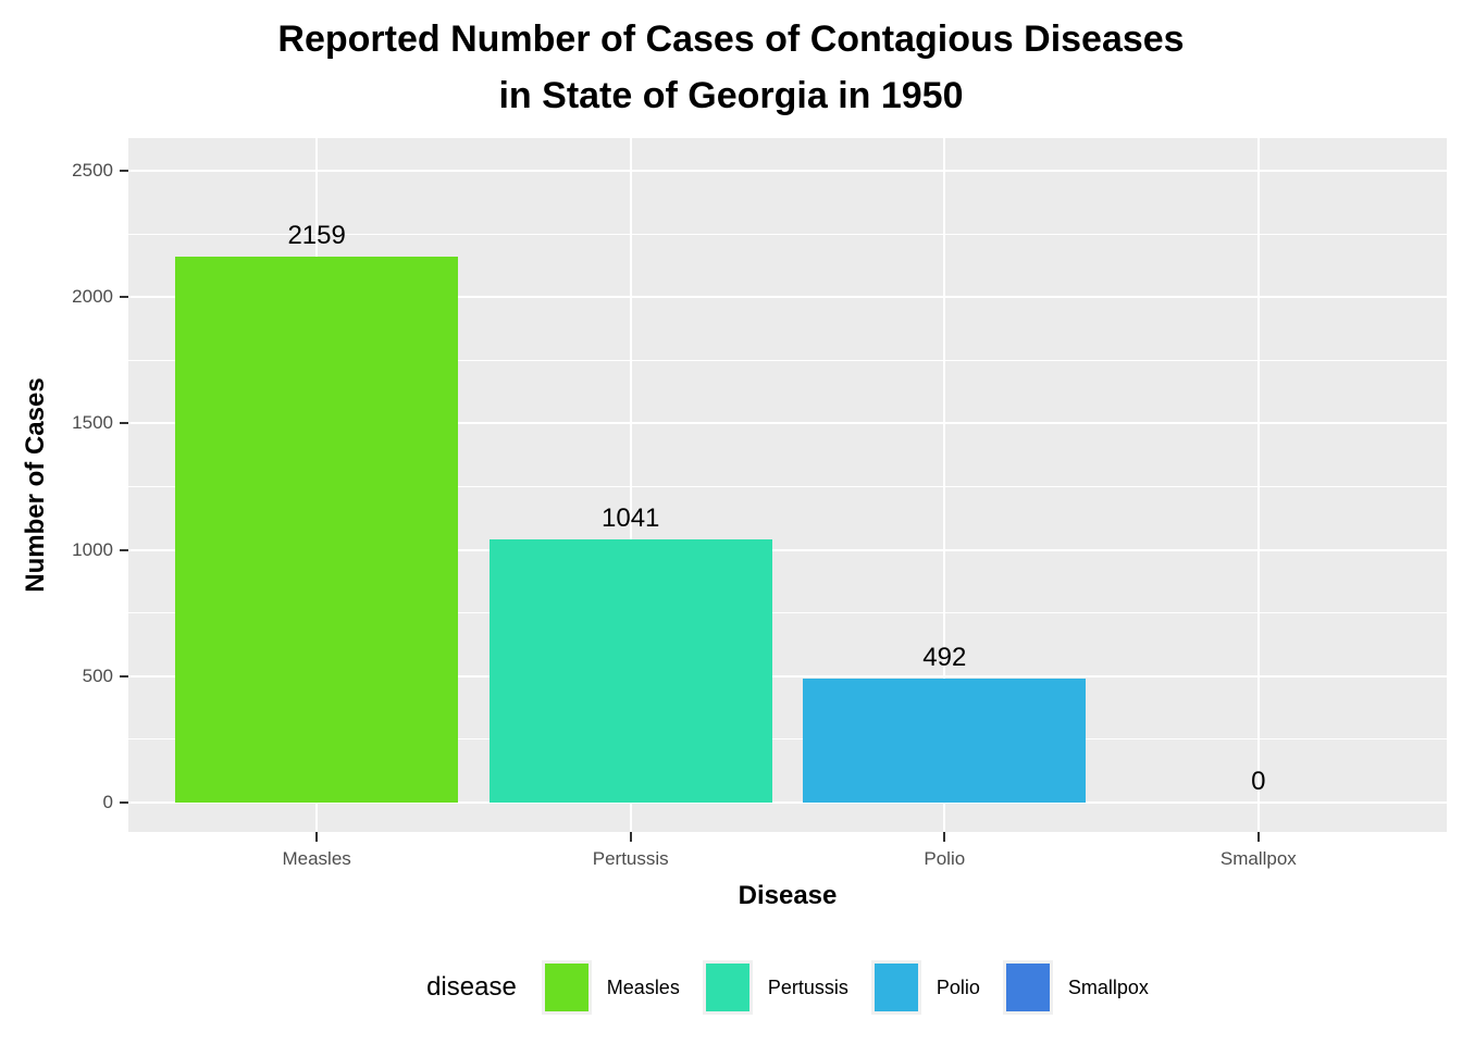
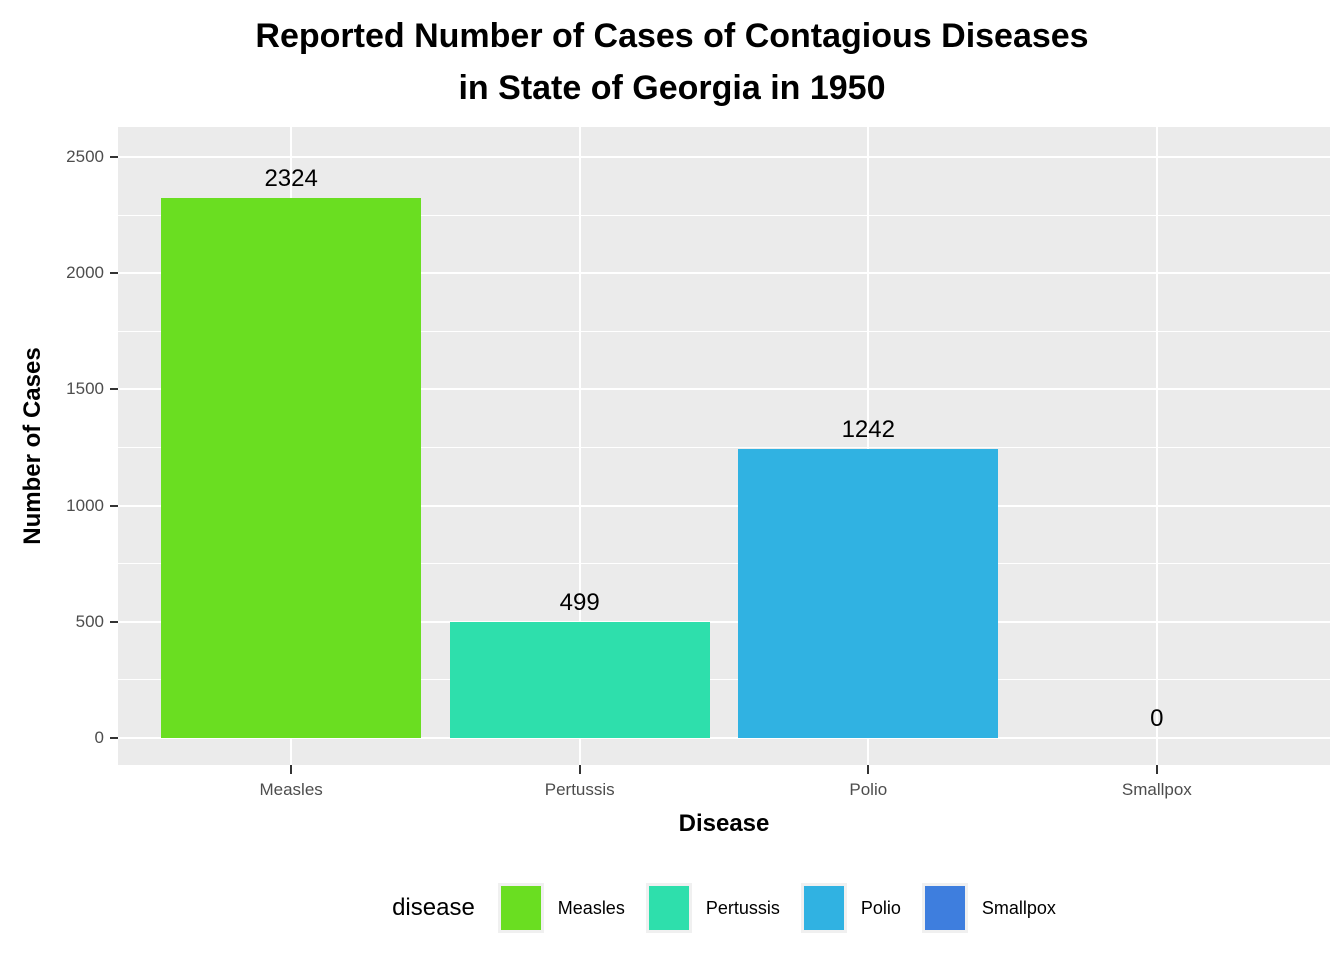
Measles: 2159 -> 2324
Pertussis: 1041 -> 499
Polio: 492 -> 1242
